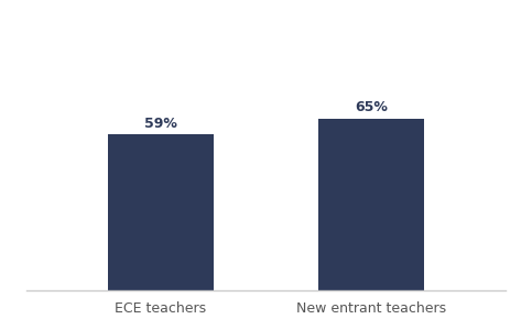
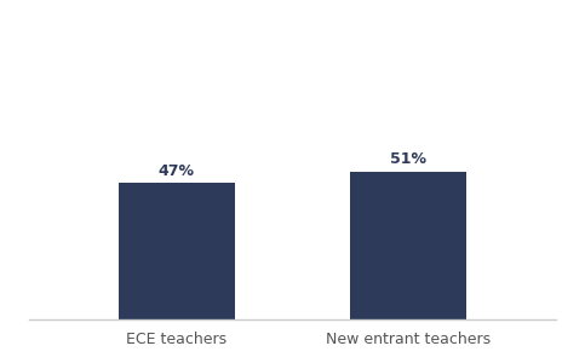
ECE teachers: 59% -> 47%
New entrant teachers: 65% -> 51%
